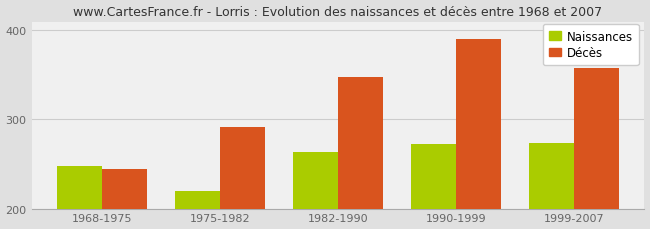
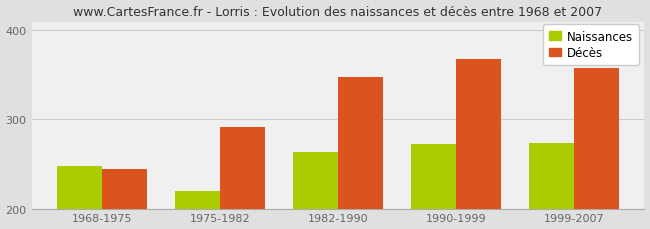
Décès/1990-1999: 390 -> 368
